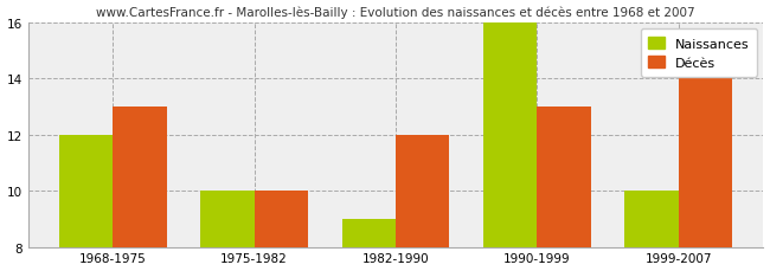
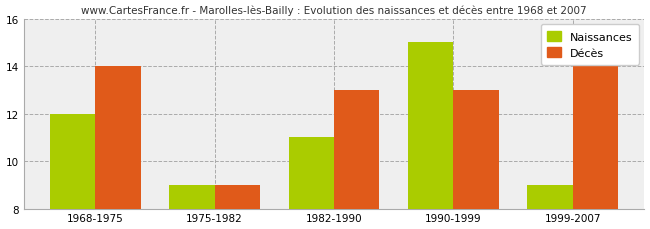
Décès/1968-1975: 13 -> 14
Naissances/1975-1982: 10 -> 9
Décès/1975-1982: 10 -> 9
Naissances/1982-1990: 9 -> 11
Décès/1982-1990: 12 -> 13
Naissances/1990-1999: 16 -> 15
Naissances/1999-2007: 10 -> 9
